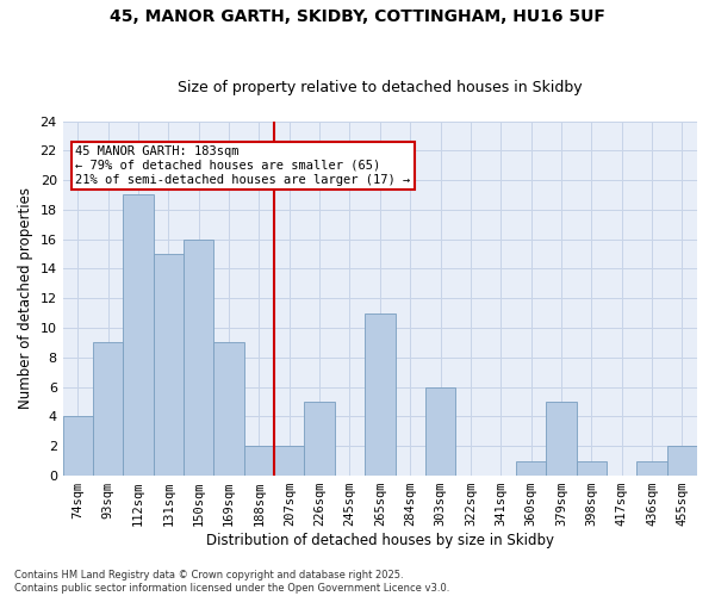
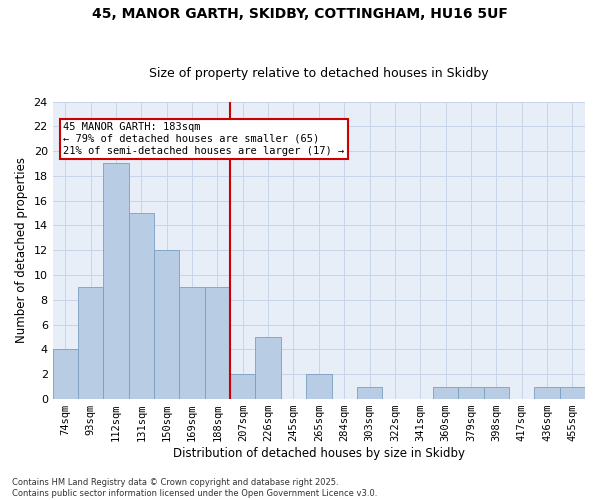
150sqm: 16 -> 12
188sqm: 2 -> 9
265sqm: 11 -> 2
303sqm: 6 -> 1
379sqm: 5 -> 1
455sqm: 2 -> 1
